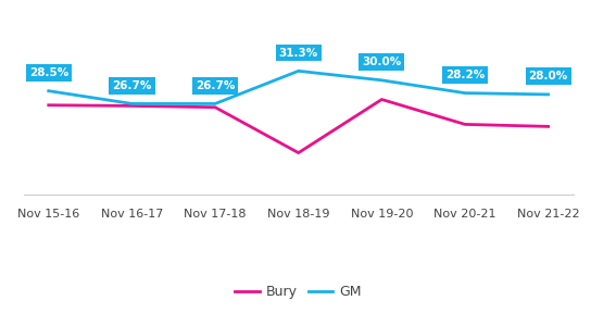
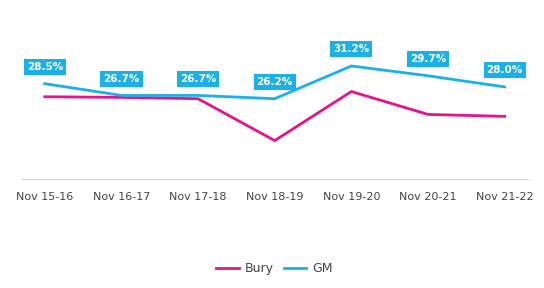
GM/Nov 18-19: 31.3% -> 26.2%
GM/Nov 19-20: 30.0% -> 31.2%
GM/Nov 20-21: 28.2% -> 29.7%
